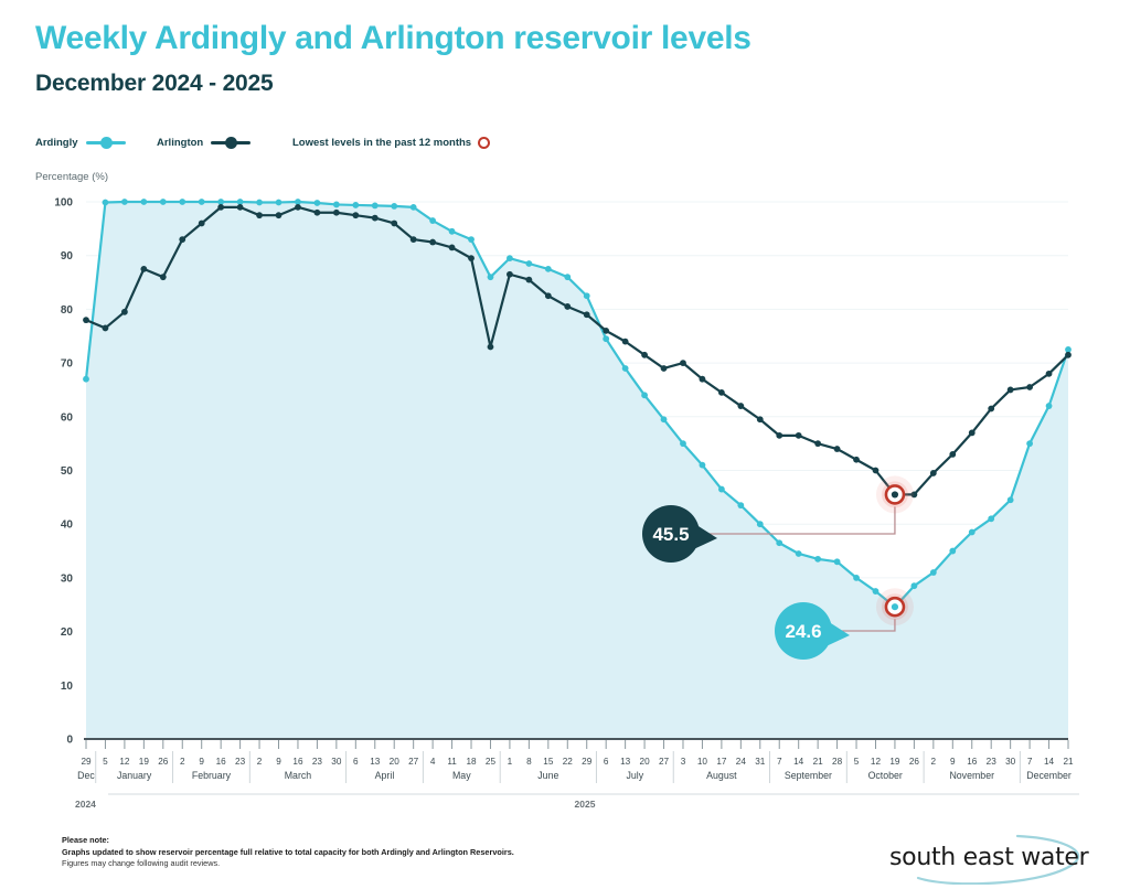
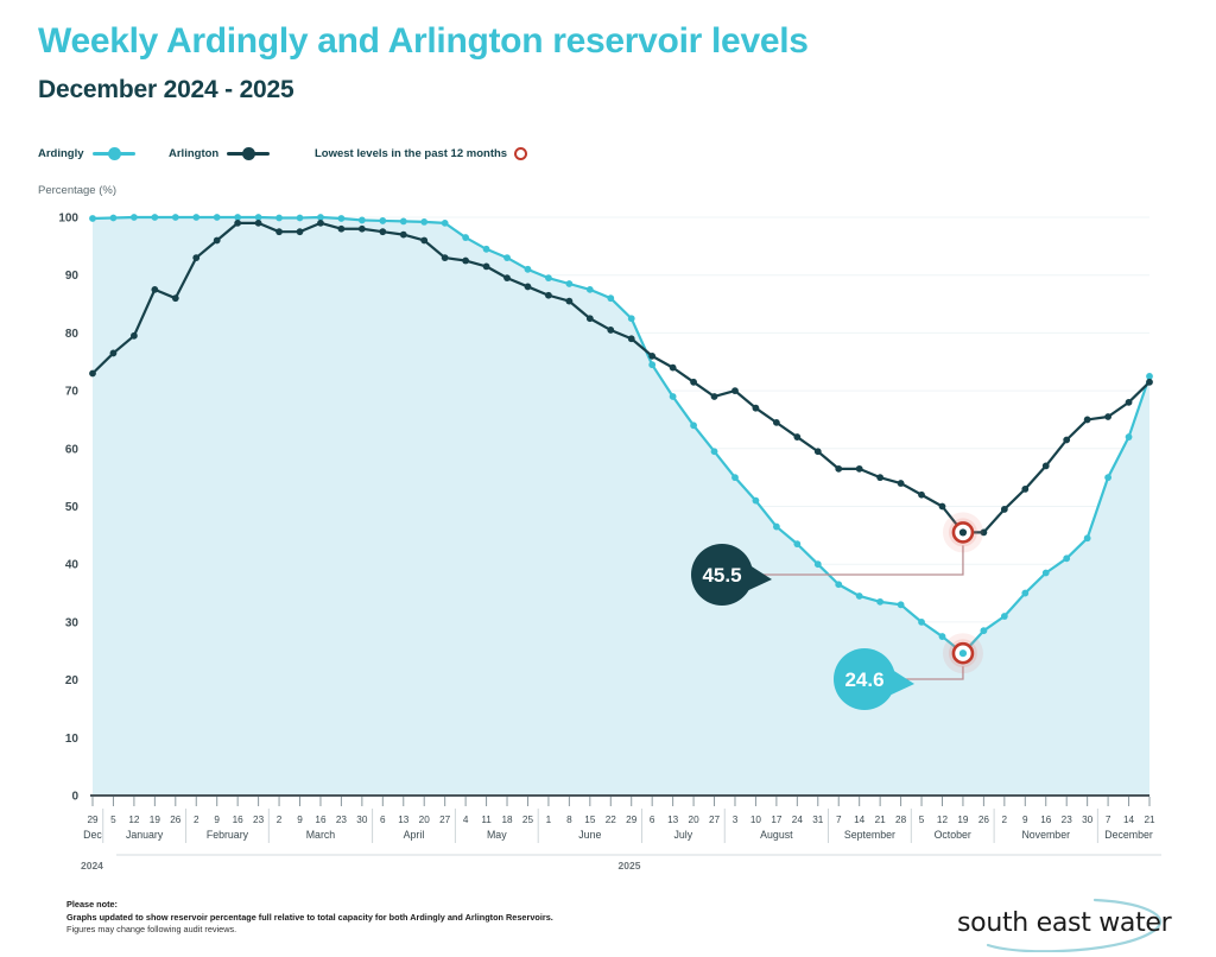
Ardingly/29 Dec: 67 -> 100
Arlington/29 Dec: 78 -> 73
Ardingly/25 May: 86 -> 91
Arlington/25 May: 73 -> 88
